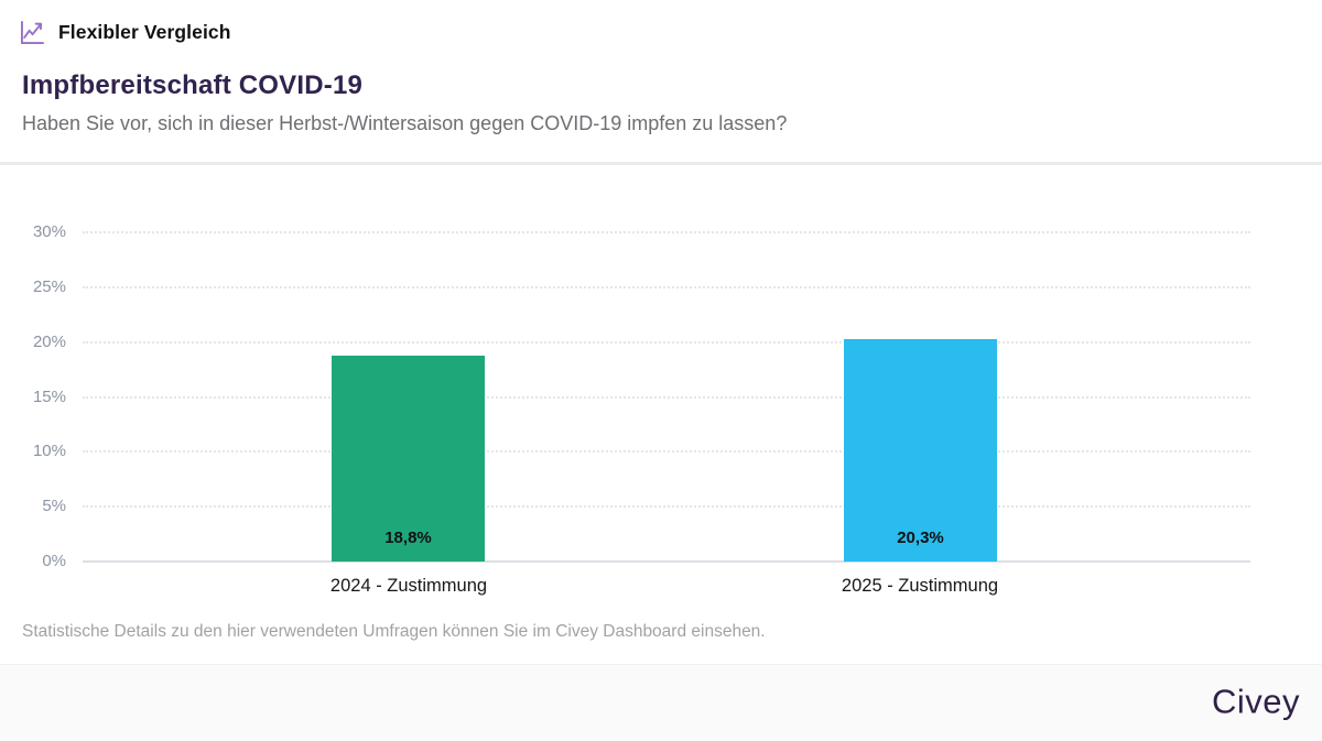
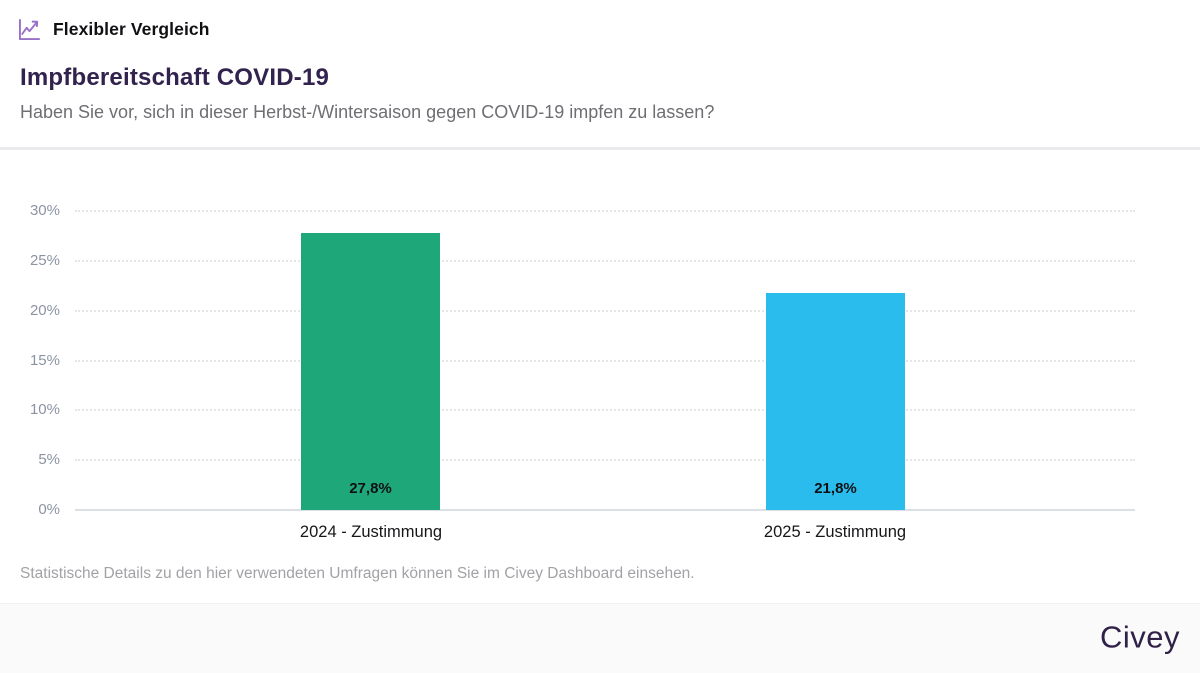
2024 - Zustimmung: 18,8% -> 27,8%
2025 - Zustimmung: 20,3% -> 21,8%
